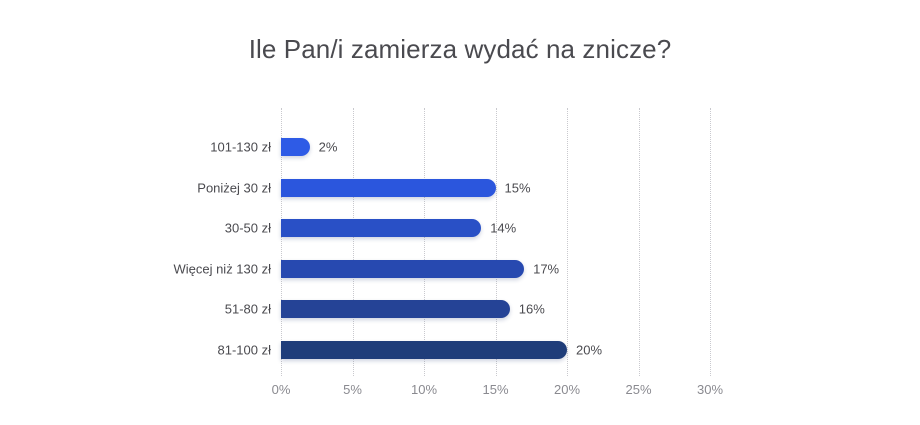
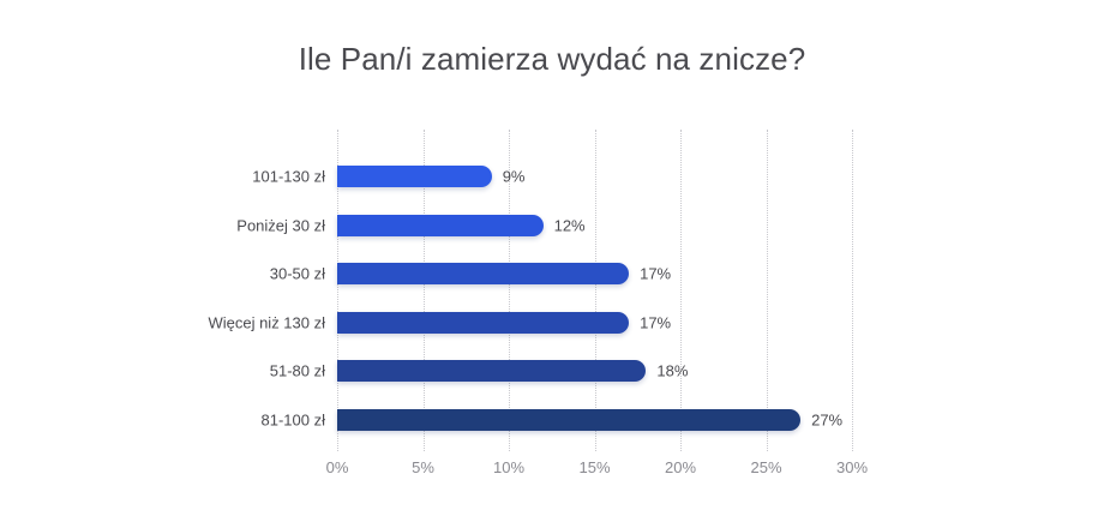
101-130 zł: 2% -> 9%
Poniżej 30 zł: 15% -> 12%
30-50 zł: 14% -> 17%
51-80 zł: 16% -> 18%
81-100 zł: 20% -> 27%
